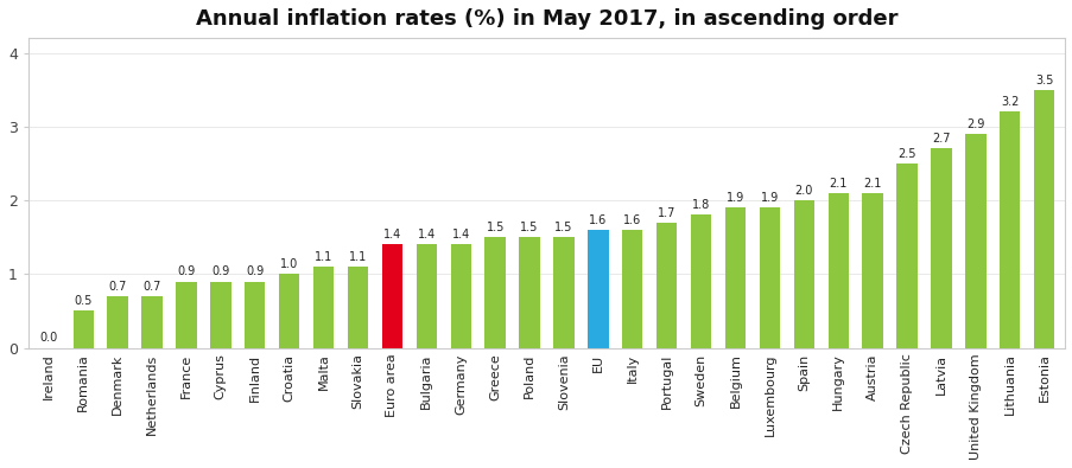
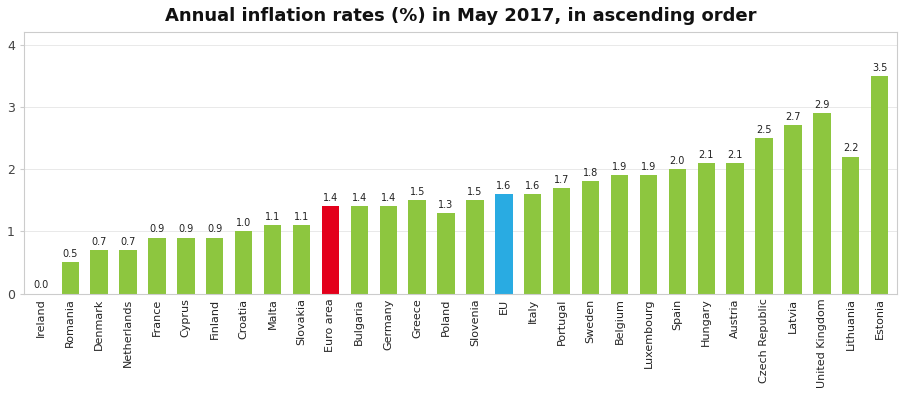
Poland: 1.5 -> 1.3
Lithuania: 3.2 -> 2.2
